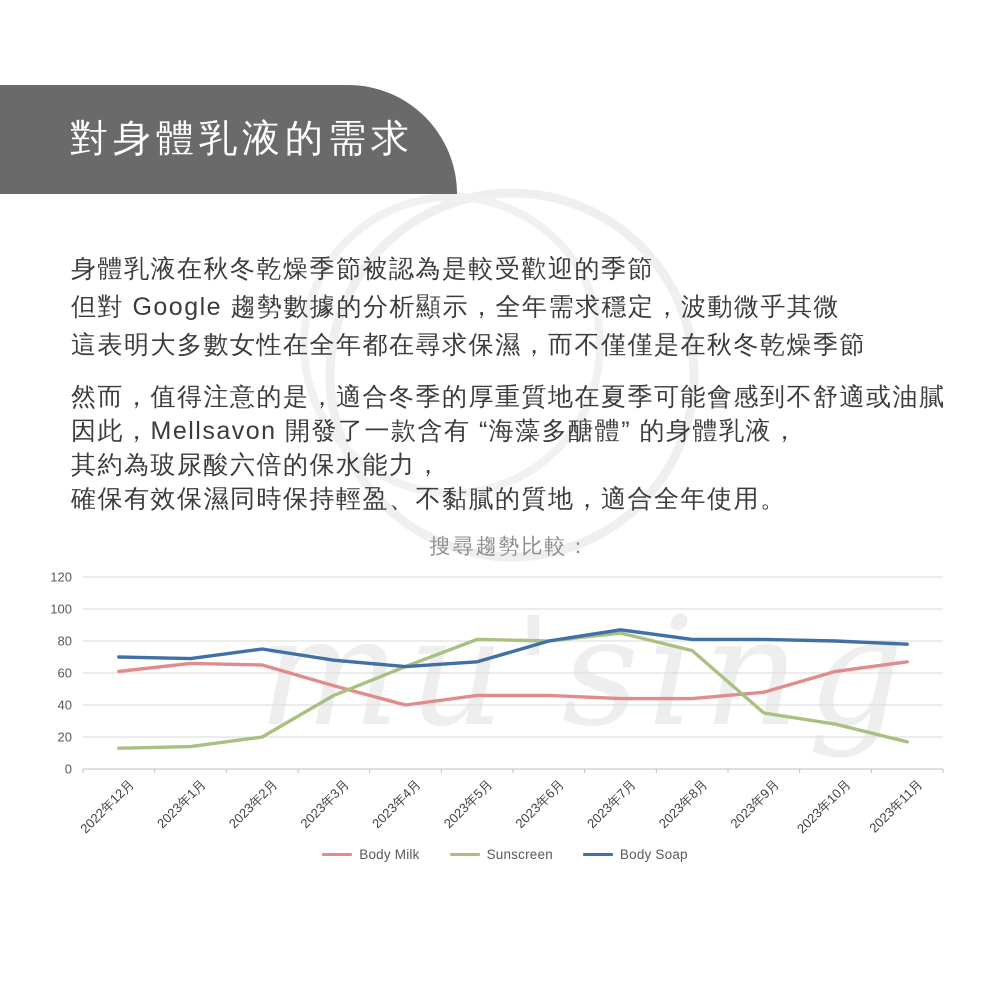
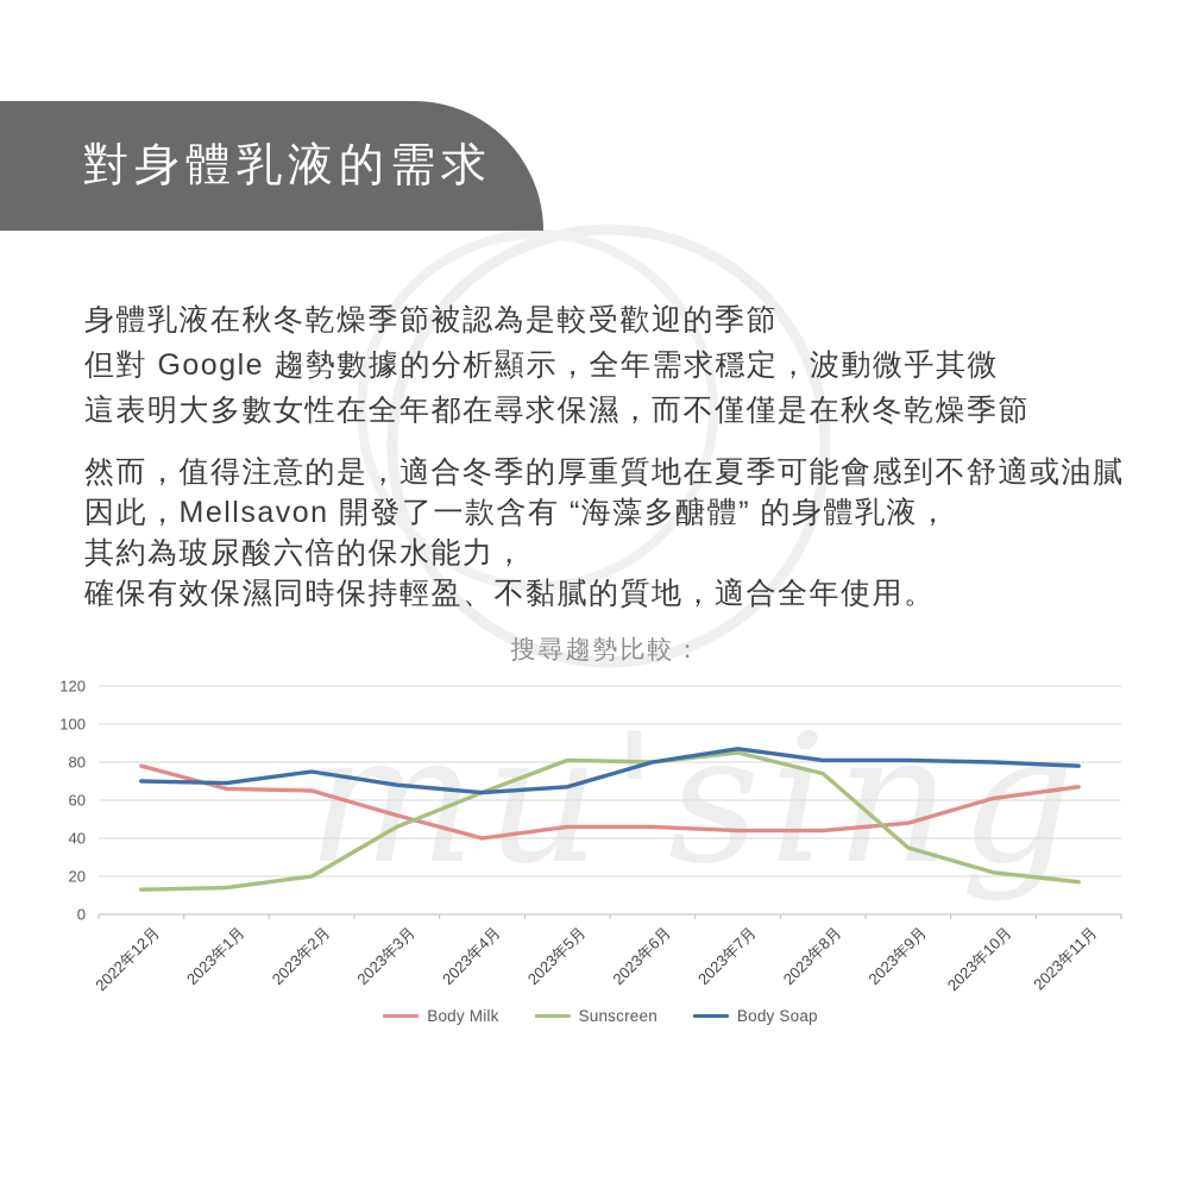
Body Milk/2022年12月: 61 -> 78
Sunscreen/2023年10月: 28 -> 22
